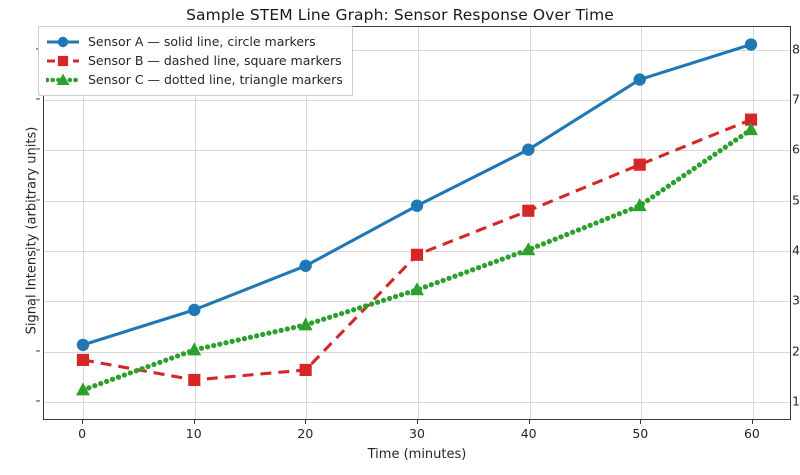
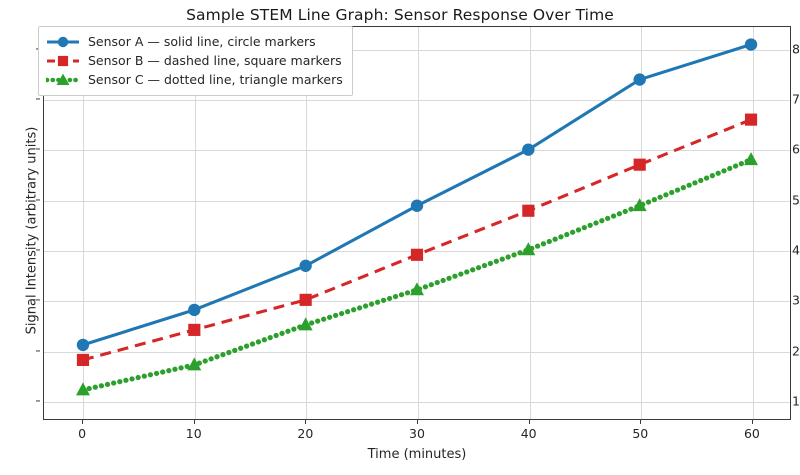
Sensor B — dashed line, square markers/10: 1.4 -> 2.4
Sensor C — dotted line, triangle markers/10: 2.0 -> 1.7
Sensor B — dashed line, square markers/20: 1.6 -> 3.0
Sensor C — dotted line, triangle markers/60: 6.4 -> 5.8
